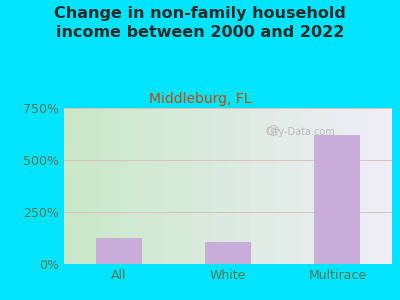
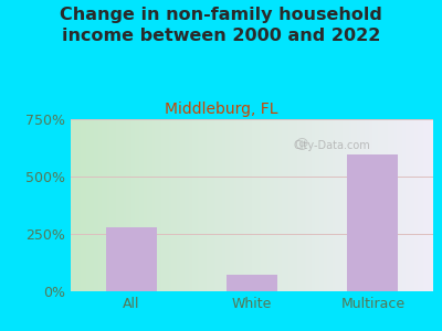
All: 125% -> 280%
White: 105% -> 70%
Multirace: 620% -> 595%
